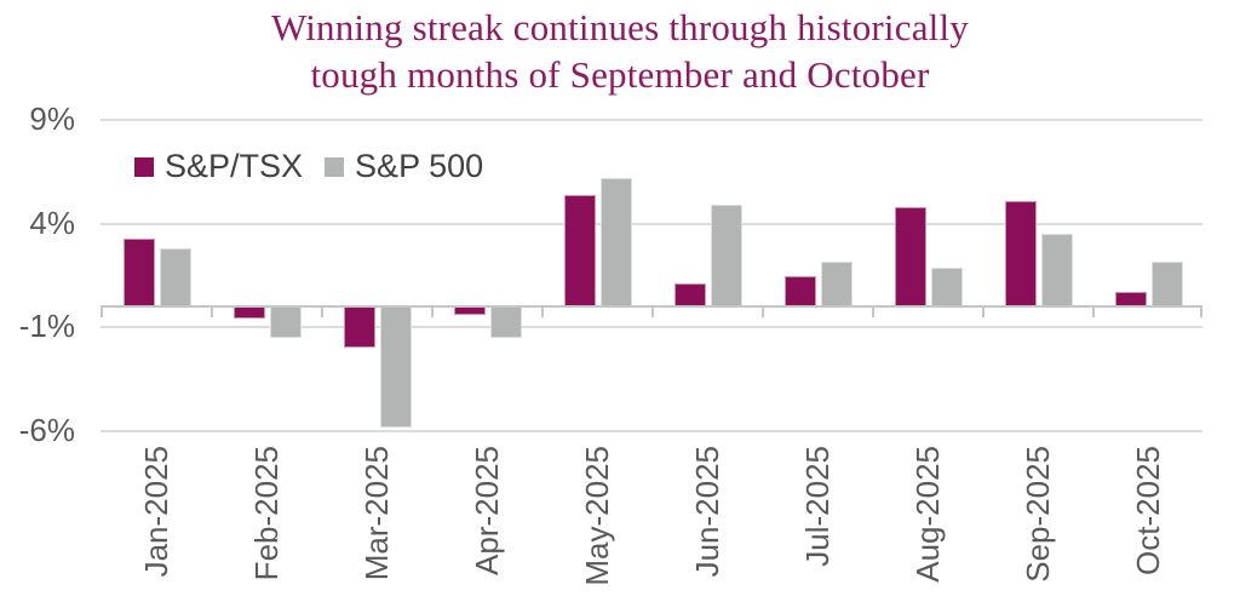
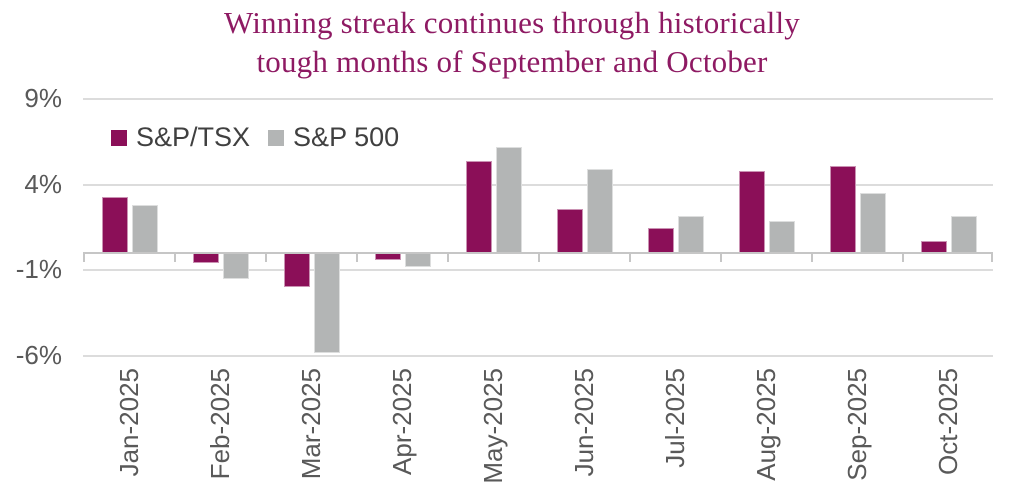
S&P 500/Apr-2025: -1.5% -> -0.8%
S&P/TSX/Jun-2025: 1.1% -> 2.6%
